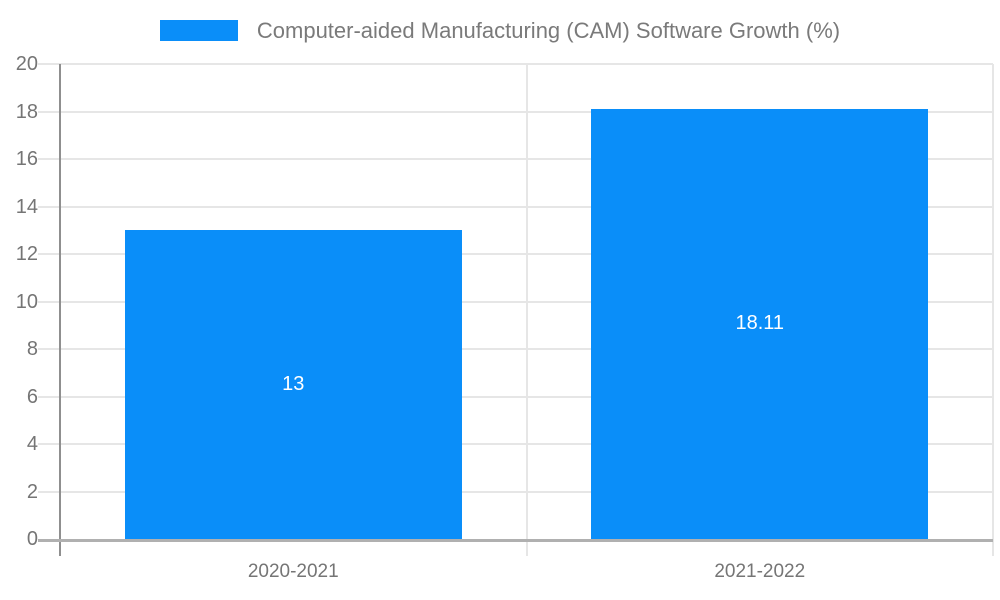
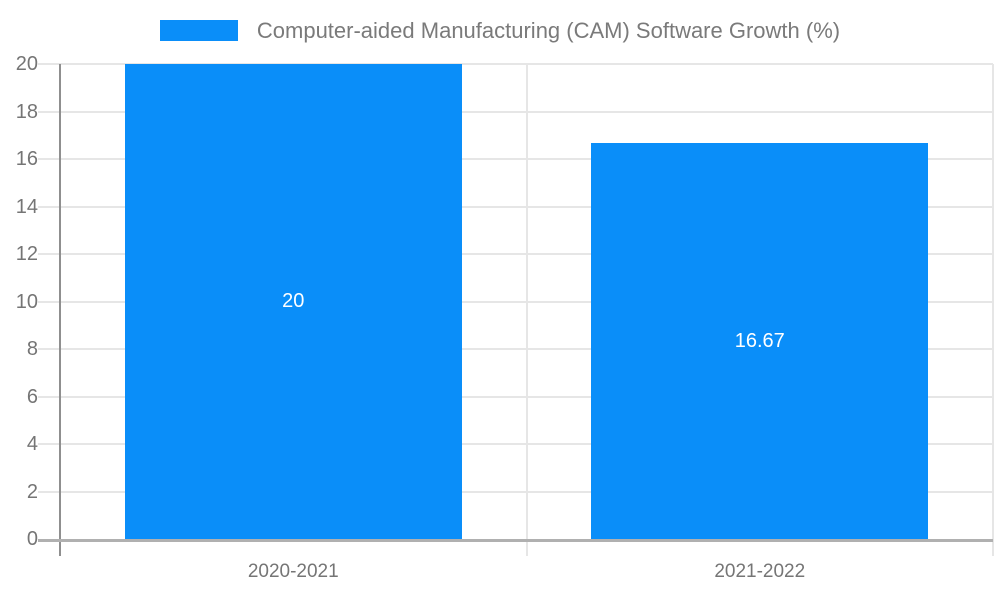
2020-2021: 13 -> 20
2021-2022: 18.11 -> 16.67
